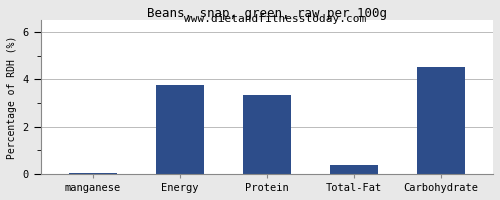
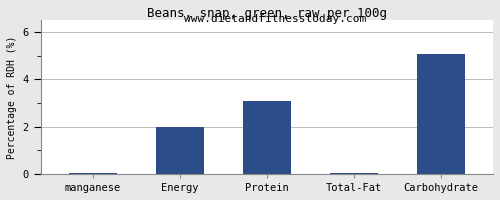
Energy: 3.75 -> 2.00
Protein: 3.35 -> 3.07
Total-Fat: 0.40 -> 0.06
Carbohydrate: 4.50 -> 5.05
